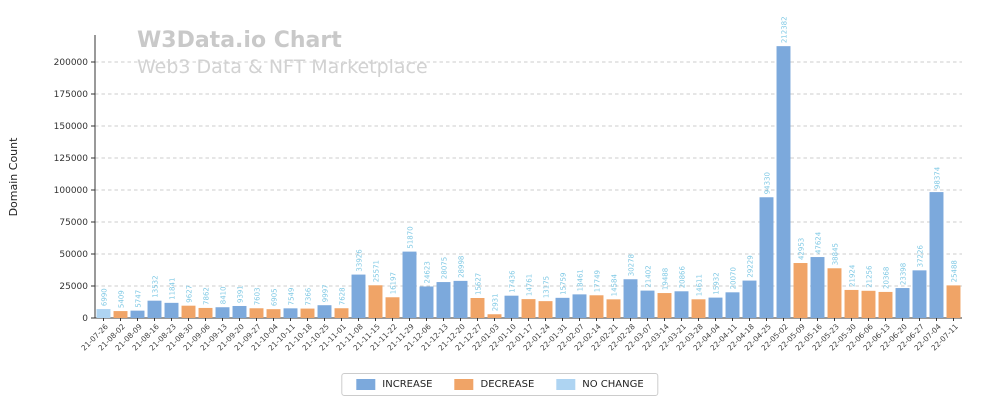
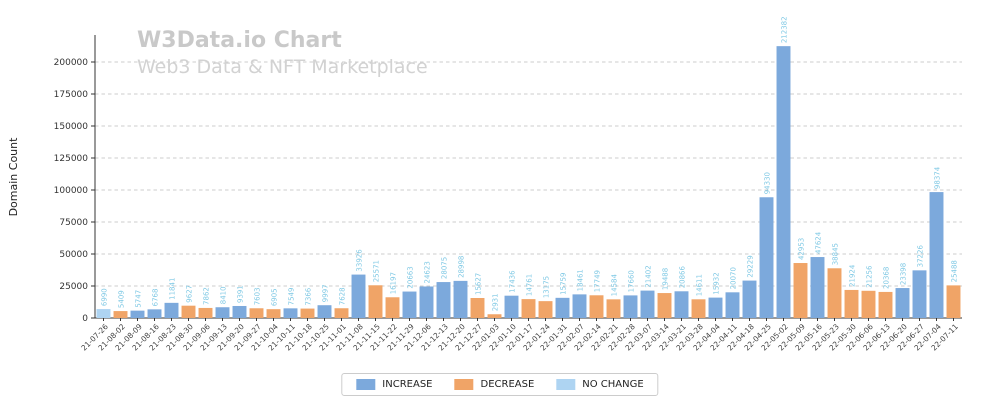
21-08-16: 13532 -> 6768
21-11-29: 51870 -> 20663
22-02-28: 30278 -> 17660
